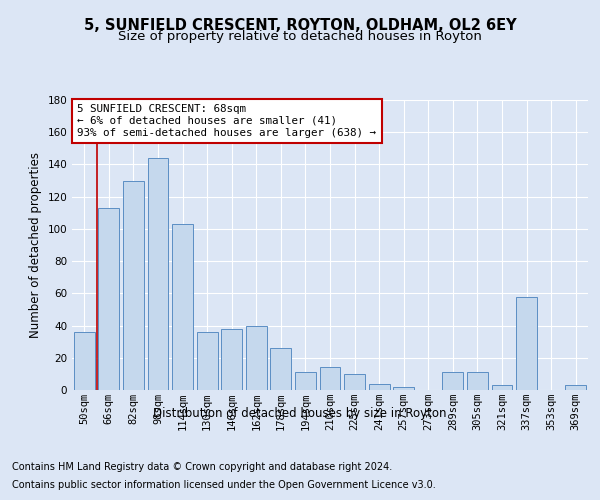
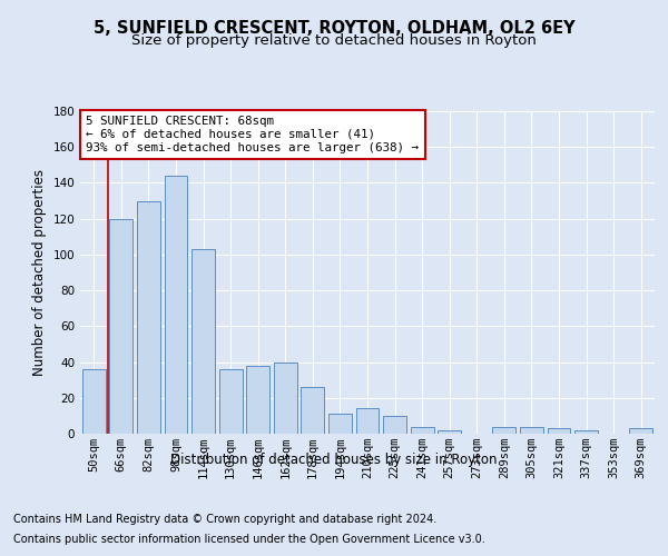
66sqm: 113 -> 120
289sqm: 11 -> 4
305sqm: 11 -> 4
337sqm: 58 -> 2
